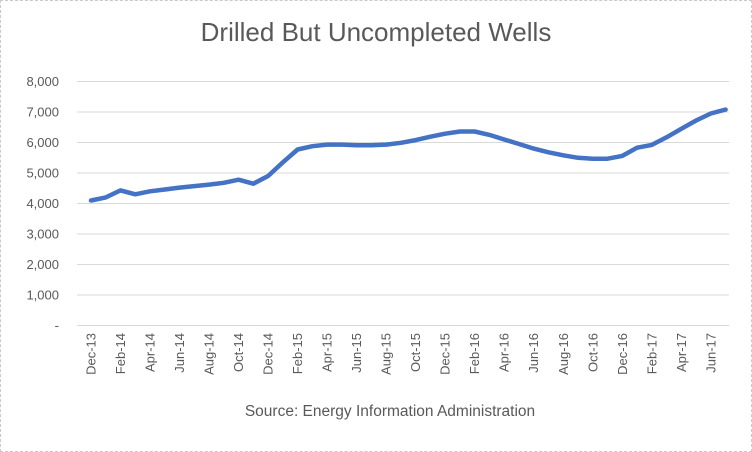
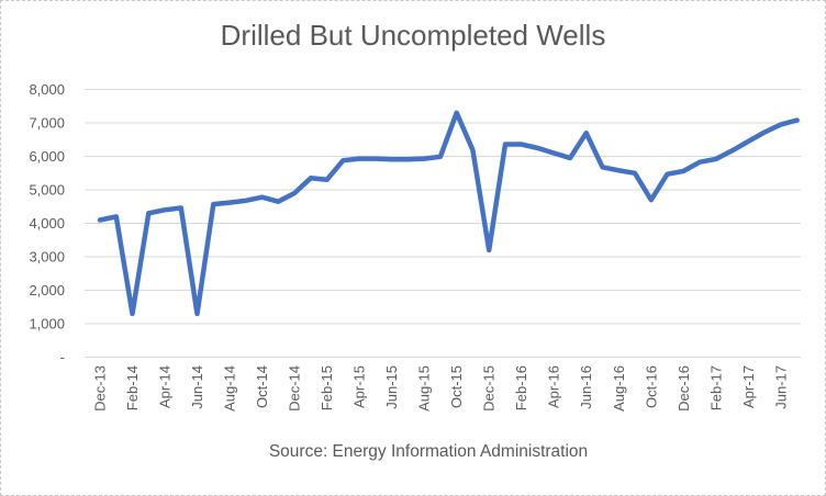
Feb-14: 4400 -> 1300
Jun-14: 4500 -> 1300
Feb-15: 5800 -> 5300
Oct-15: 6100 -> 7300
Dec-15: 6300 -> 3200
Jun-16: 5800 -> 6700
Oct-16: 5500 -> 4700
